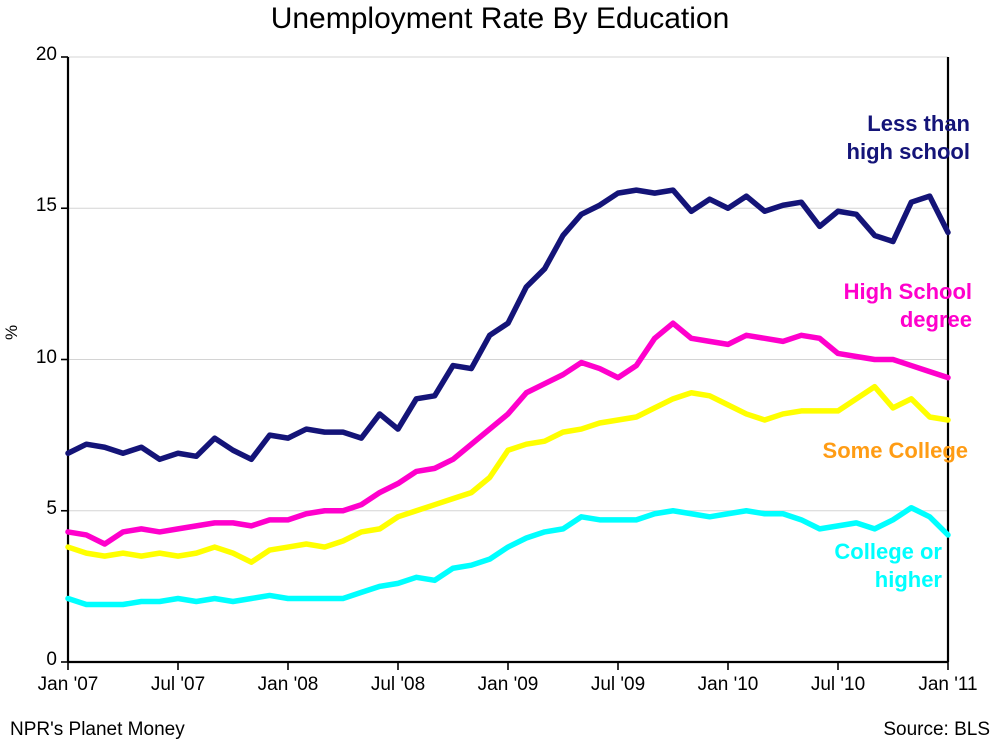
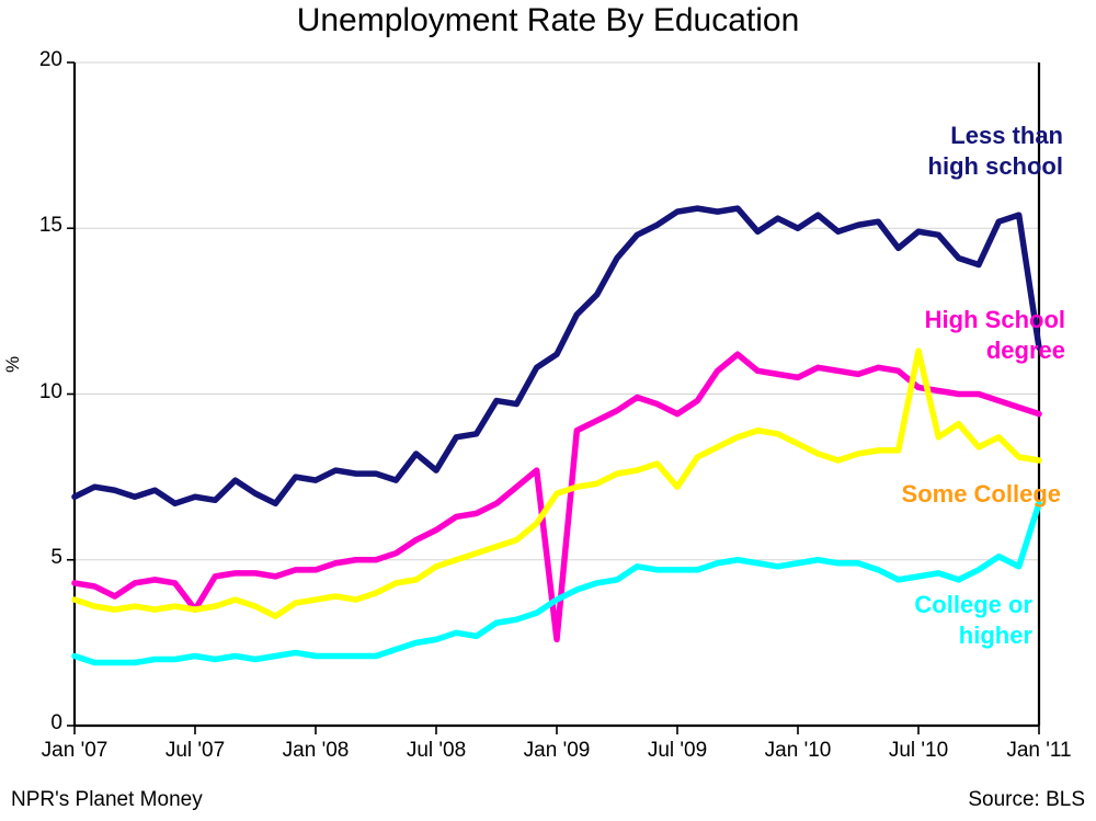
High School degree/Jul '07: 4.4 -> 3.5
High School degree/Jan '09: 8.2 -> 2.6
Some College/Jul '09: 8.0 -> 7.2
Some College/Jul '10: 8.3 -> 11.3
Less than high school/Jan '11: 14.2 -> 11.4
College or higher/Jan '11: 4.2 -> 6.7
